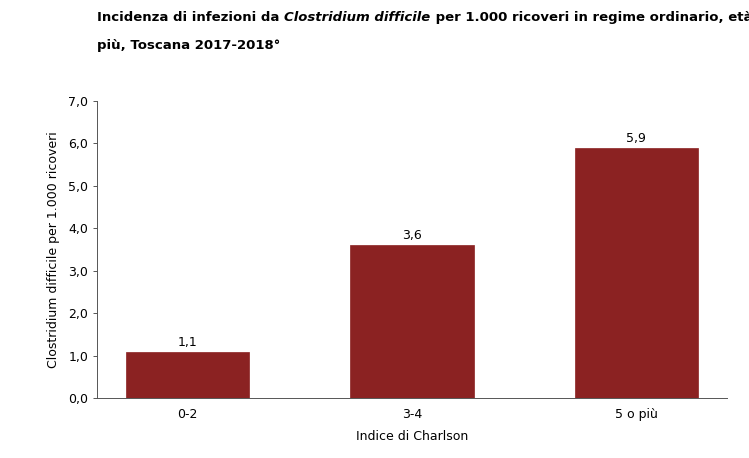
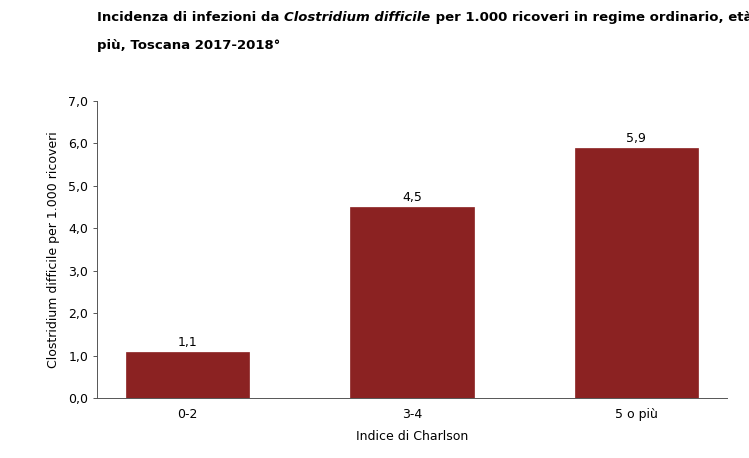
3-4: 3,6 -> 4,5
